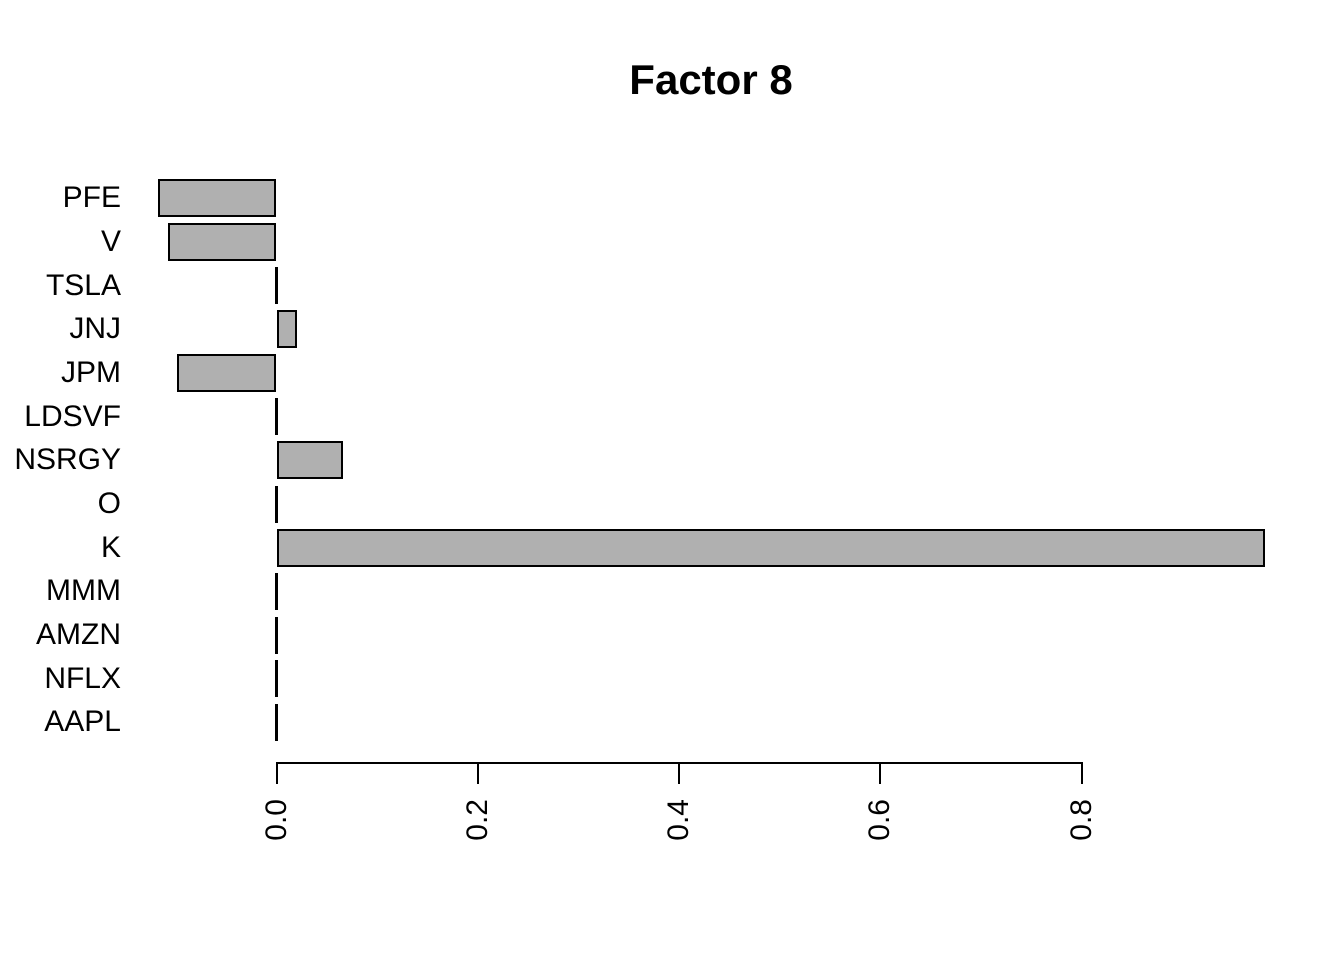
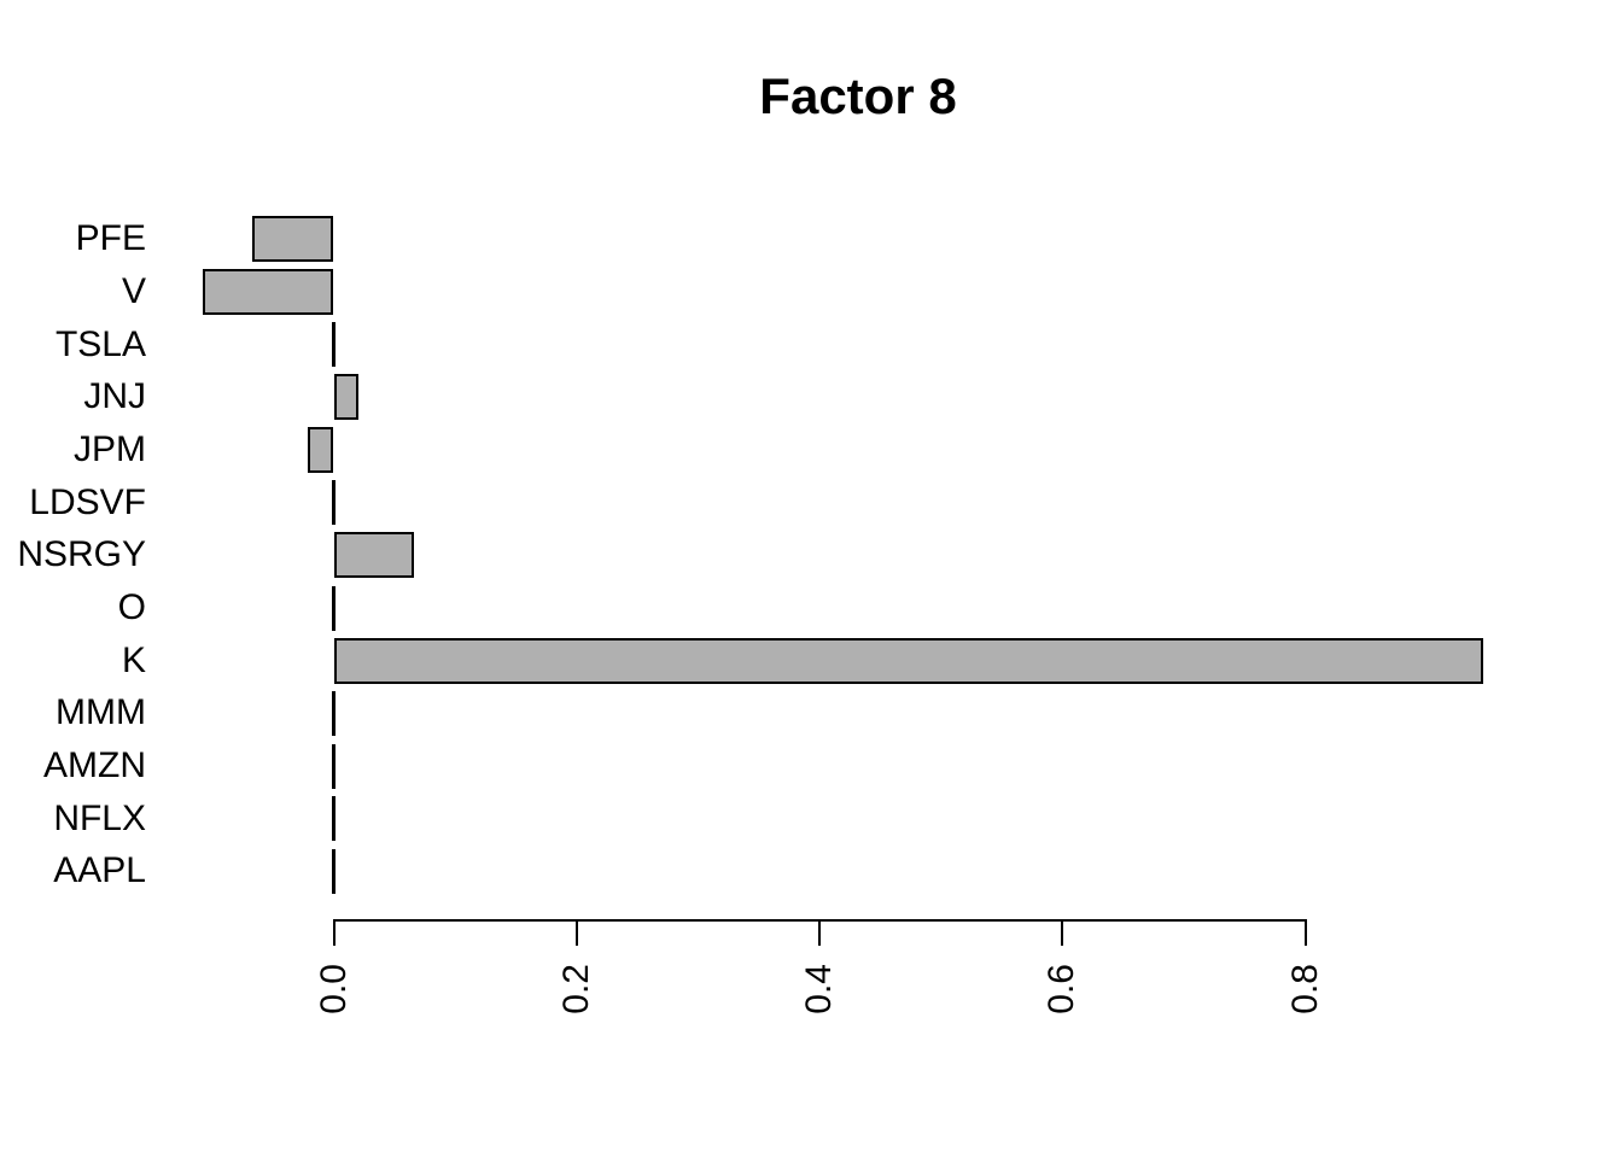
PFE: -0.118 -> -0.067
JPM: -0.099 -> -0.021
K: 0.982 -> 0.946
